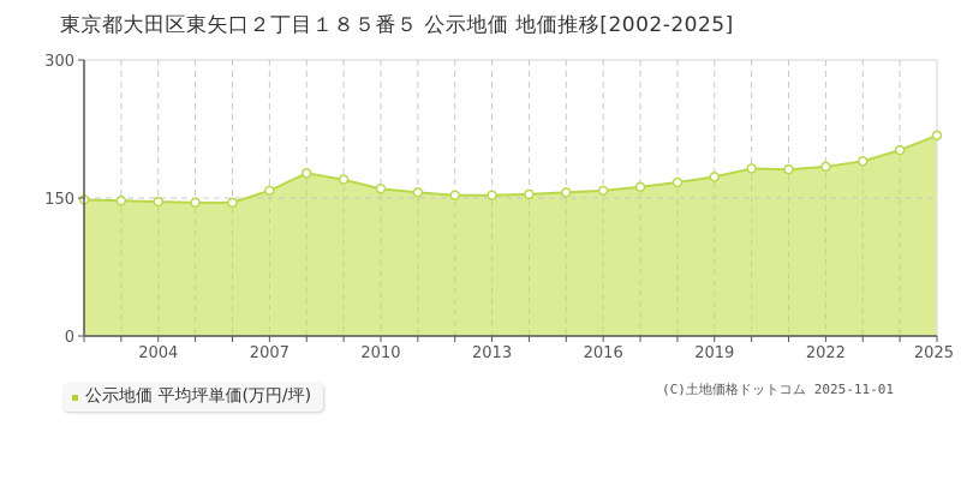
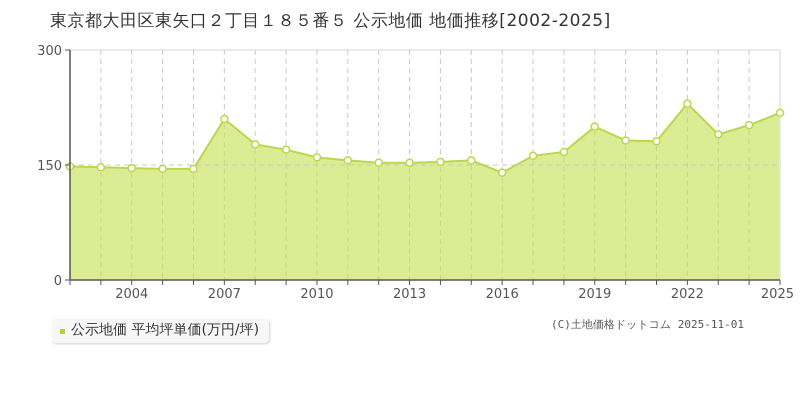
2007: 160 -> 210
2016: 160 -> 140
2019: 170 -> 200
2022: 180 -> 230
